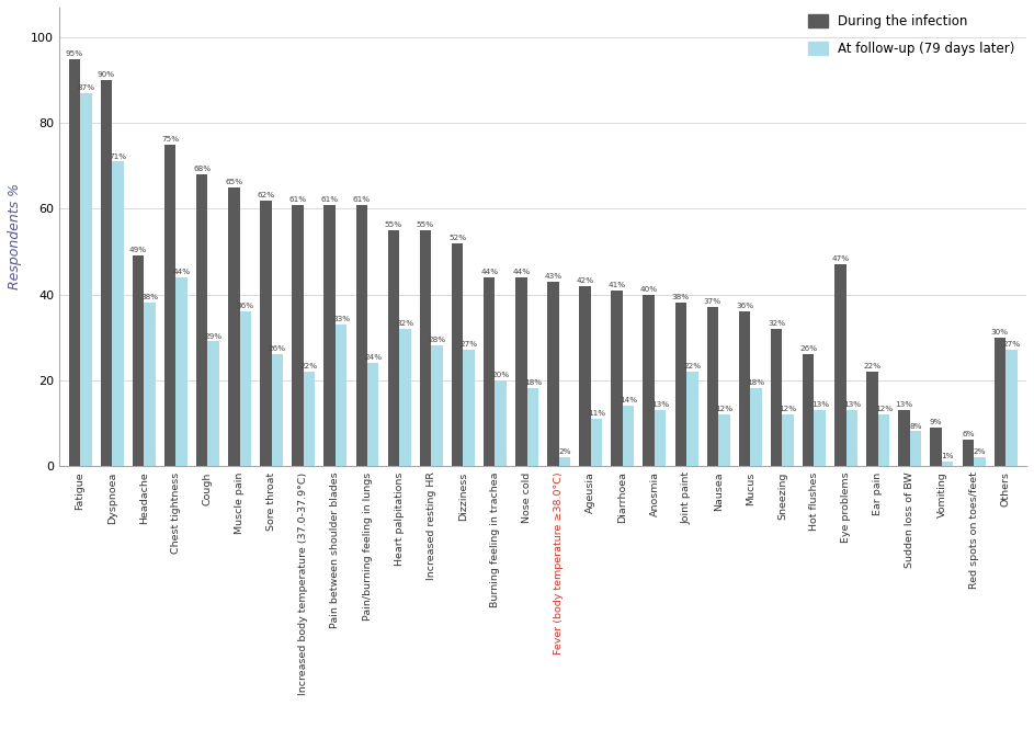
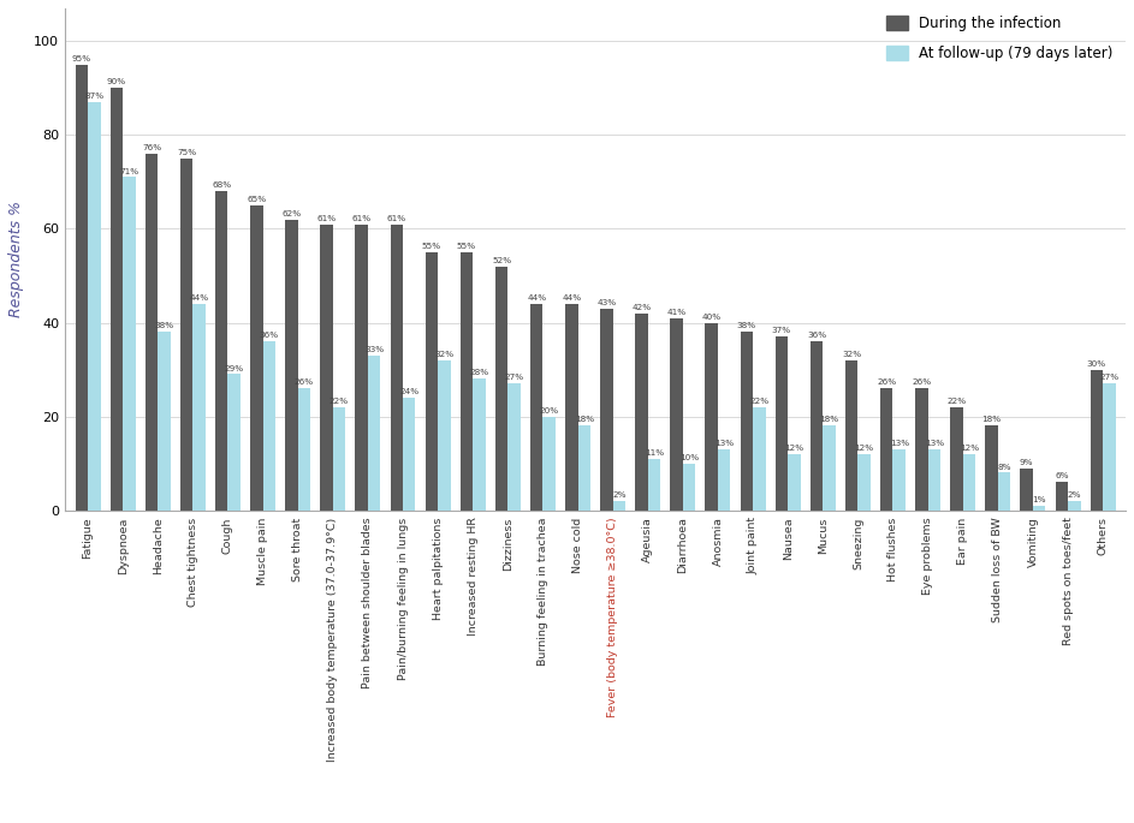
During the infection/Headache: 49% -> 76%
At follow-up (79 days later)/Diarrhoea: 14% -> 10%
During the infection/Eye problems: 47% -> 26%
During the infection/Sudden loss of BW: 13% -> 18%
